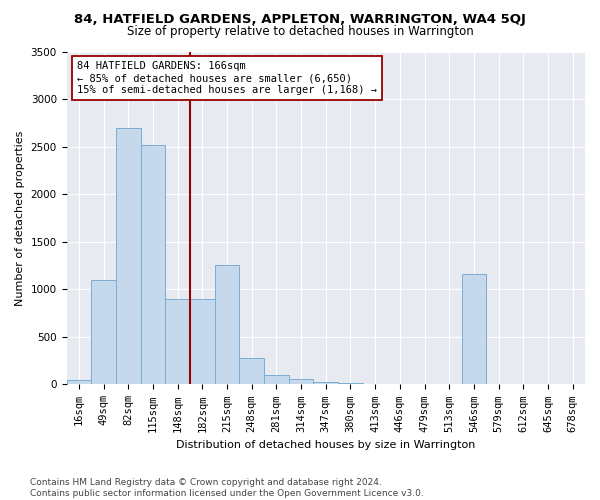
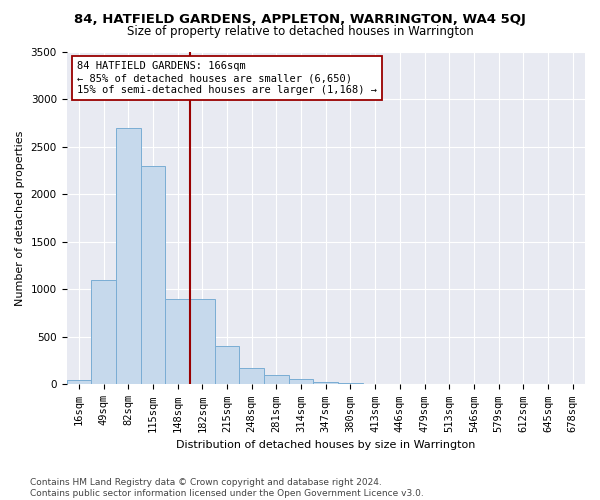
115sqm: 2520 -> 2300
215sqm: 1260 -> 400
248sqm: 280 -> 180
546sqm: 1160 -> 0
